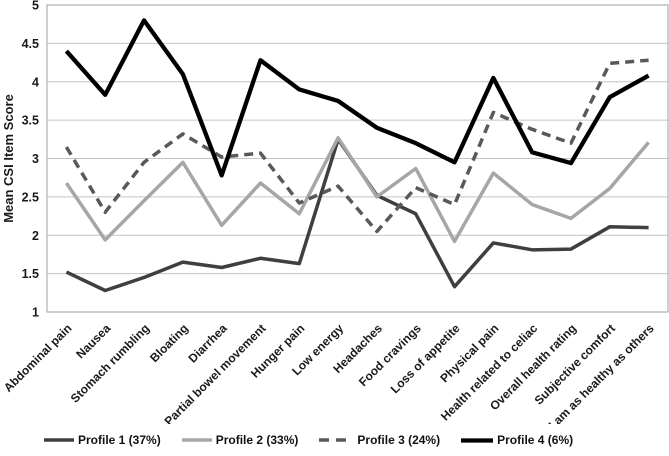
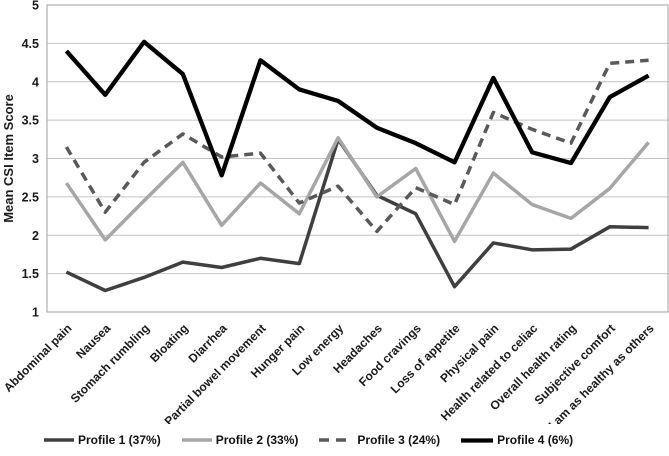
Profile 4 (6%)/Stomach rumbling: 4.8 -> 4.5
